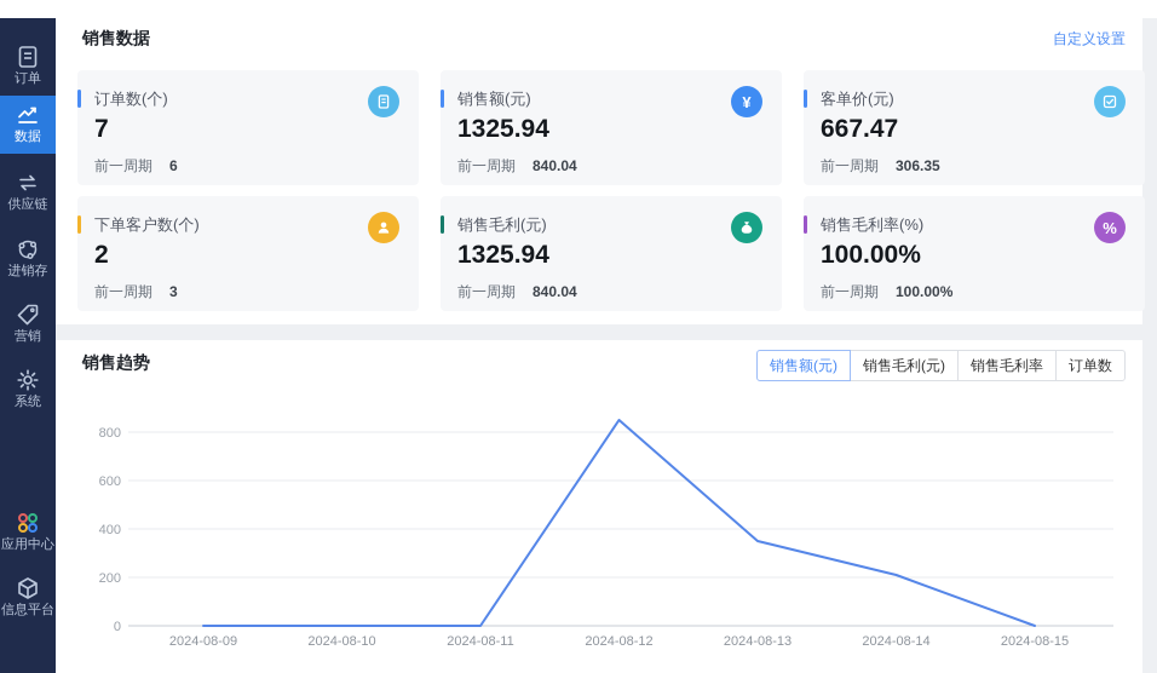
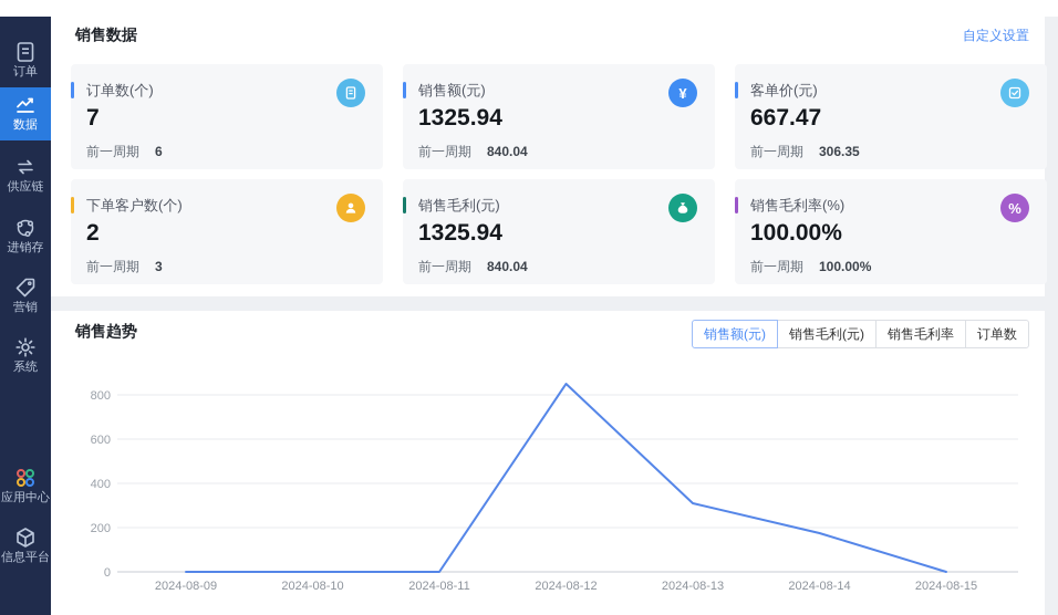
2024-08-13: 350 -> 310
2024-08-14: 210 -> 180
